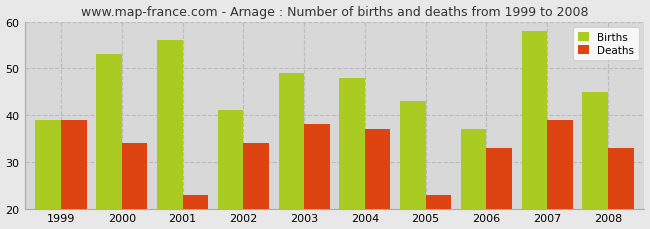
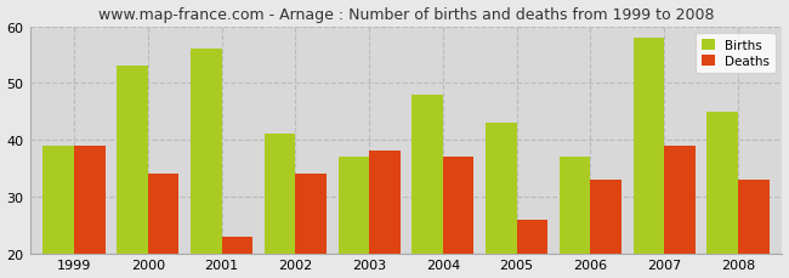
Births/2003: 49 -> 37
Deaths/2005: 23 -> 26
